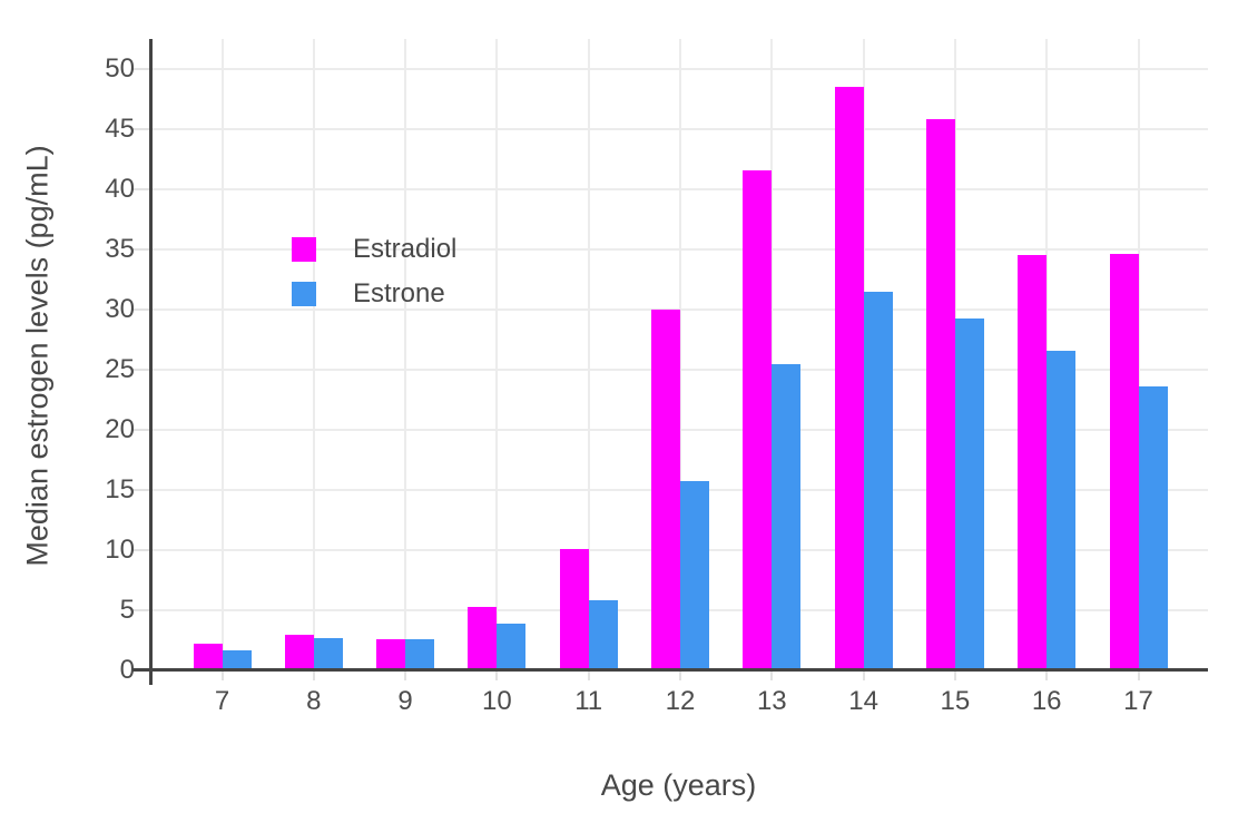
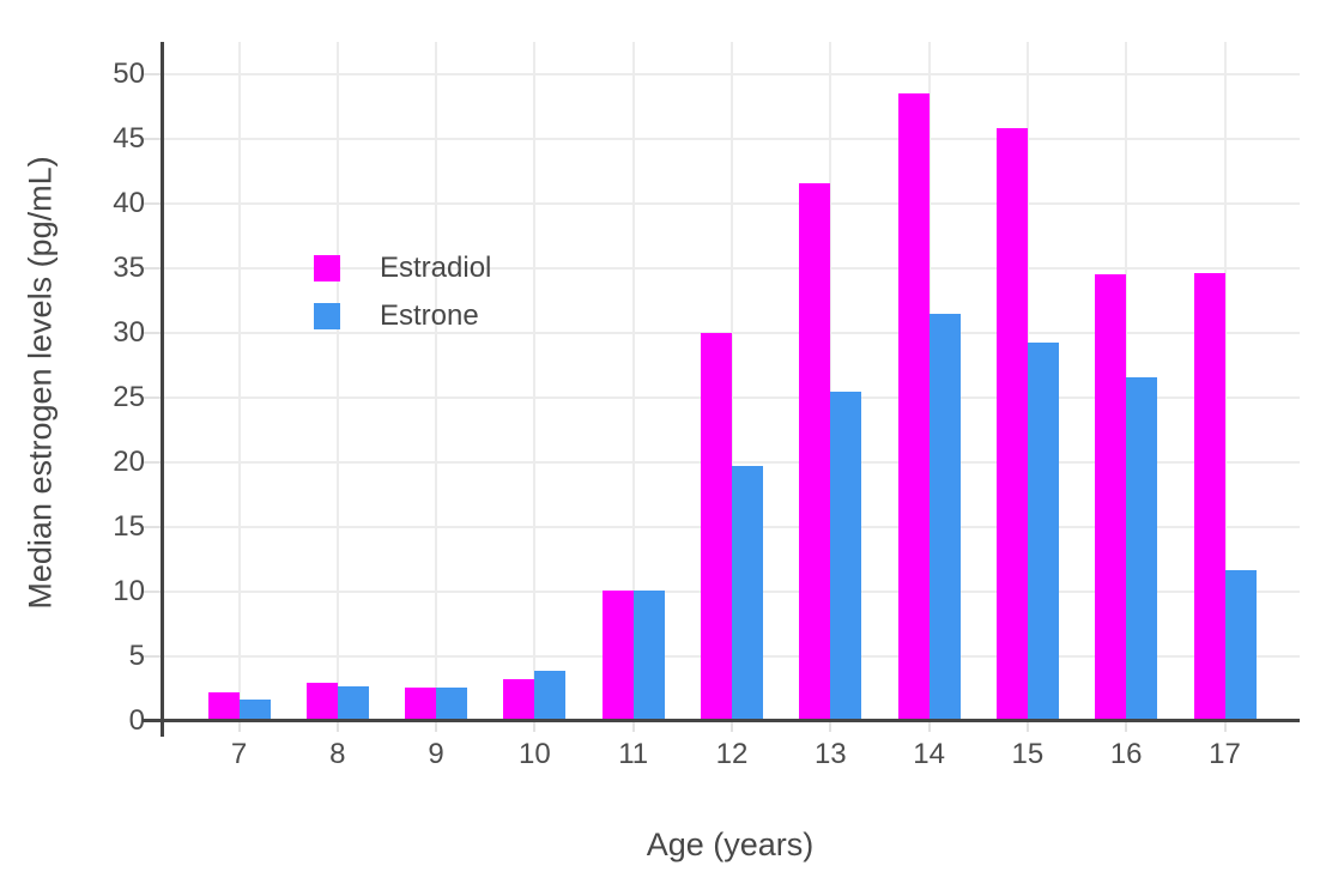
Estradiol/10: 5.3 -> 3.2
Estrone/11: 5.8 -> 10.1
Estrone/12: 15.7 -> 19.7
Estrone/17: 23.6 -> 11.7
